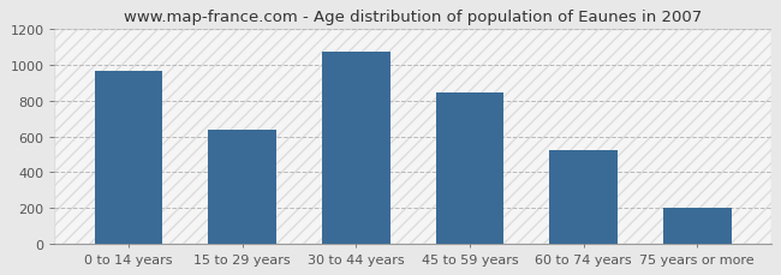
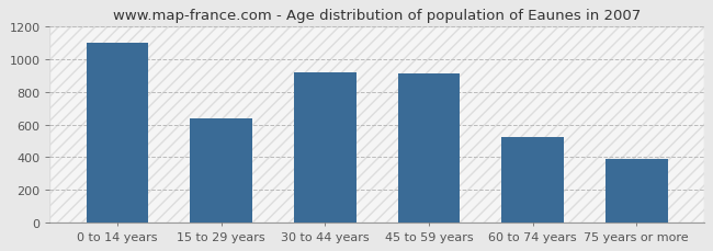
0 to 14 years: 960 -> 1100
30 to 44 years: 1080 -> 920
45 to 59 years: 840 -> 910
75 years or more: 200 -> 390
